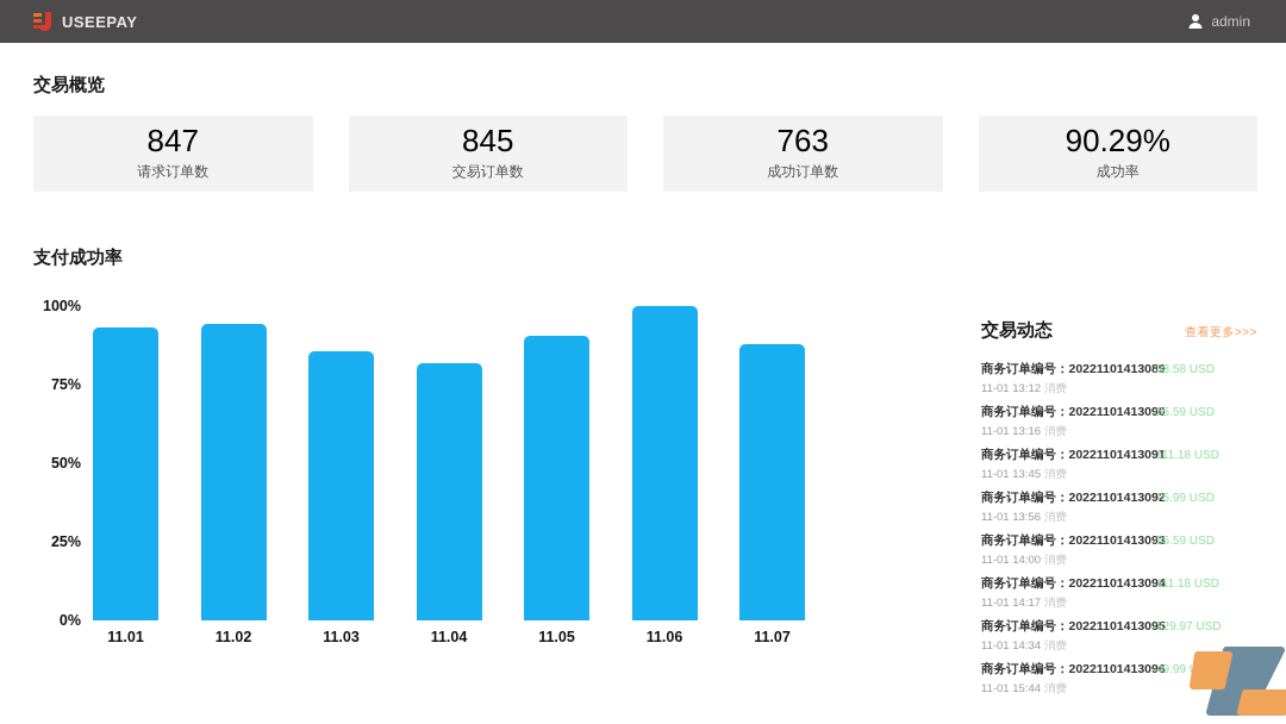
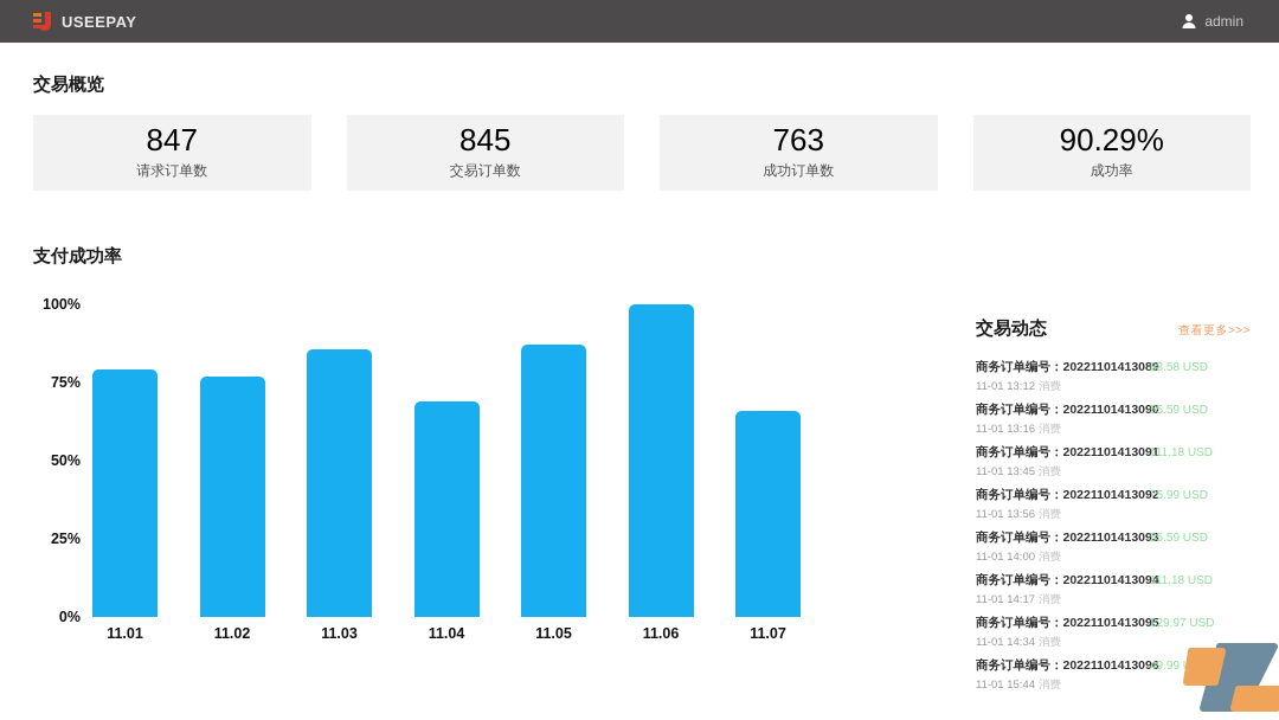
11.01: 93% -> 79%
11.02: 94% -> 77%
11.04: 82% -> 69%
11.05: 90% -> 87%
11.07: 88% -> 66%
